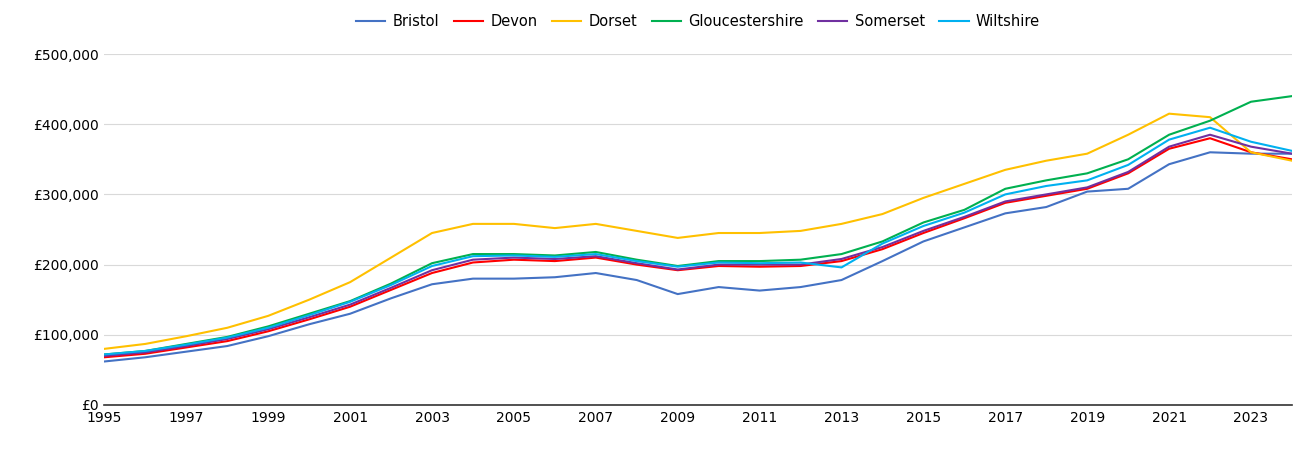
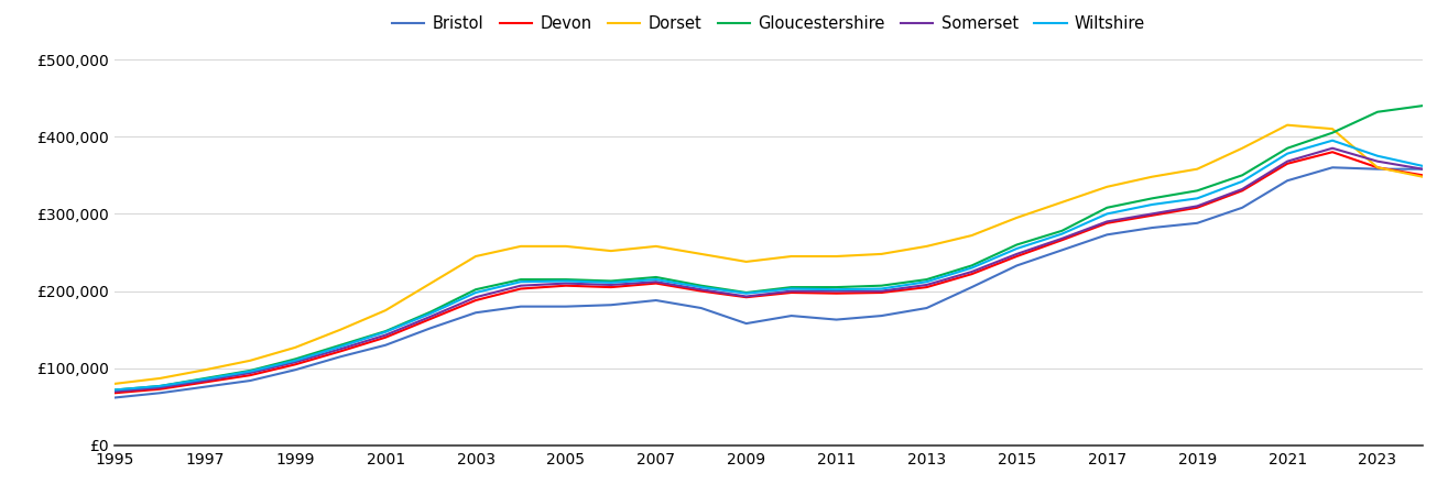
Wiltshire/2013: £196,000 -> £212,000
Bristol/2019: £304,000 -> £288,000
